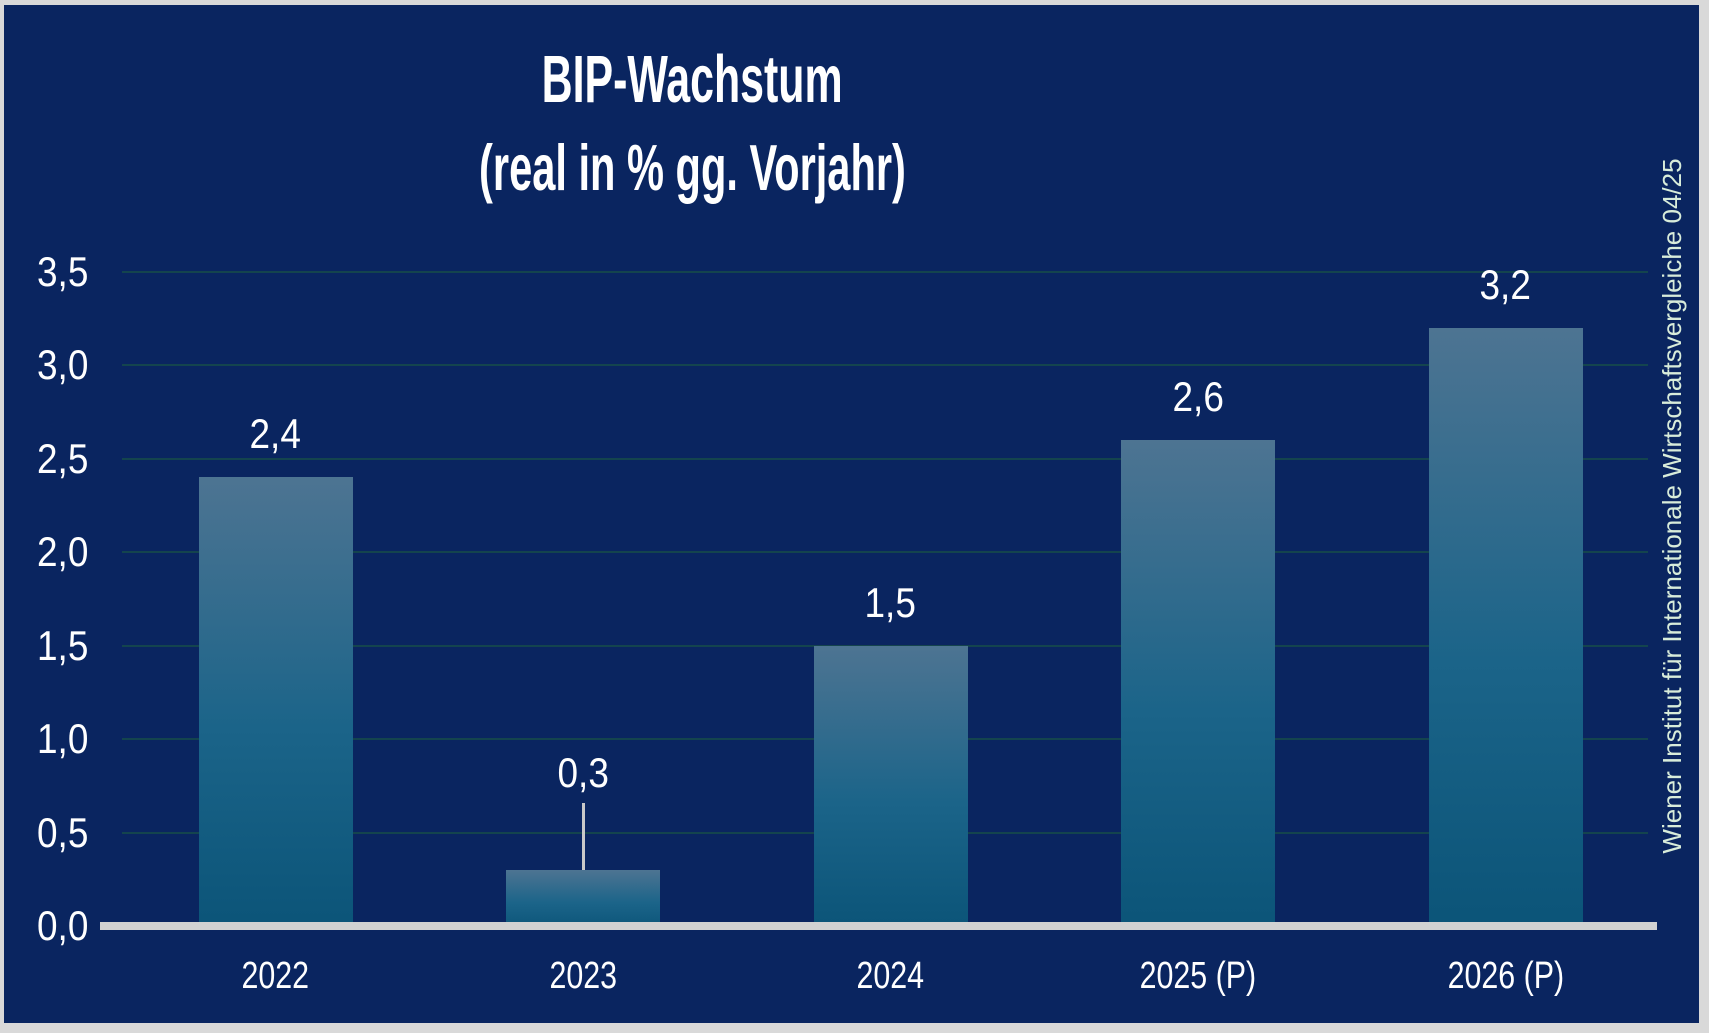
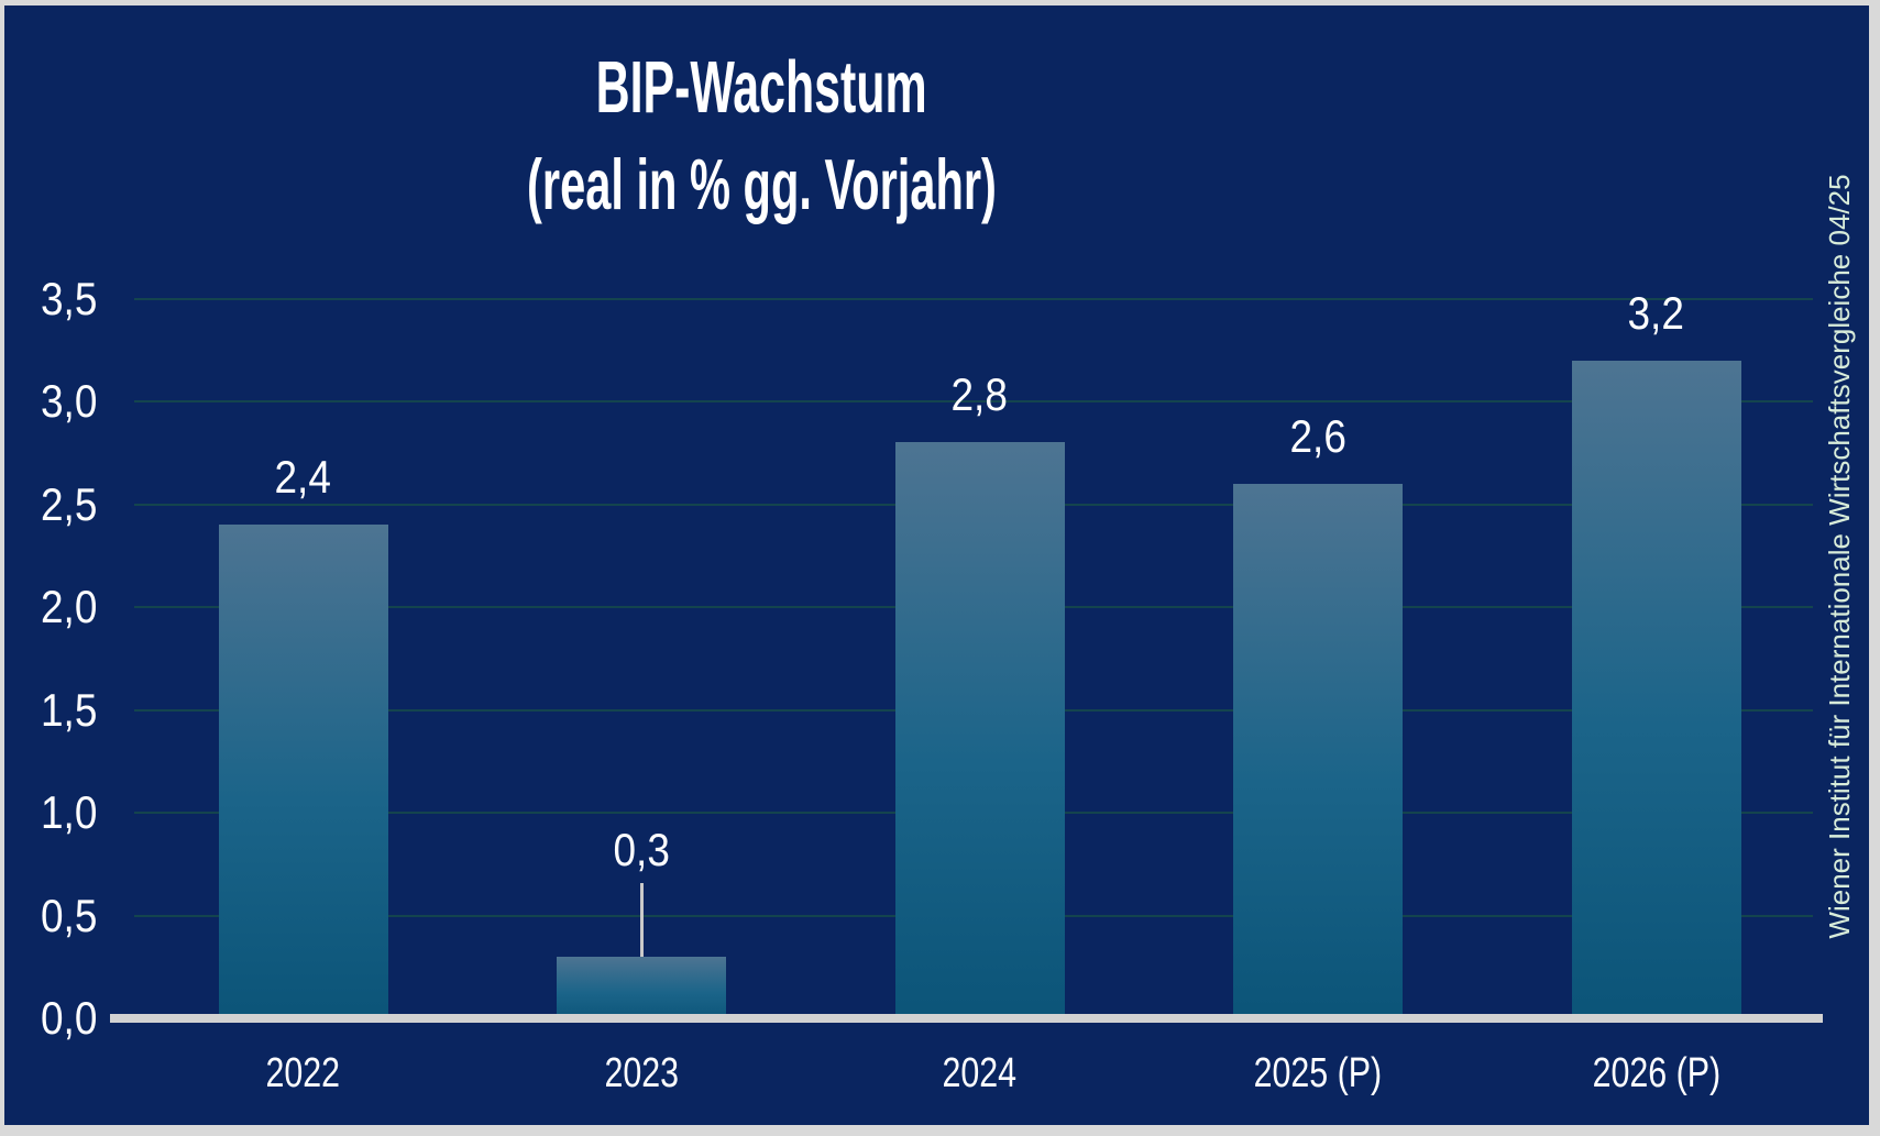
2024: 1,5 -> 2,8
